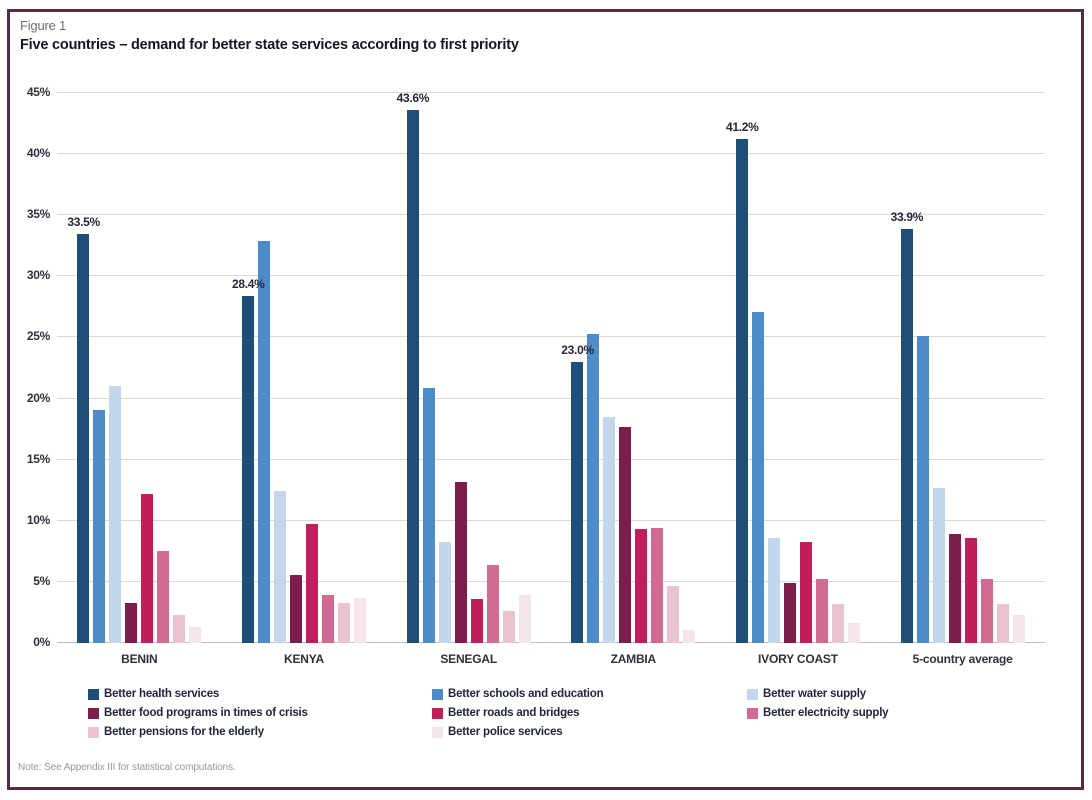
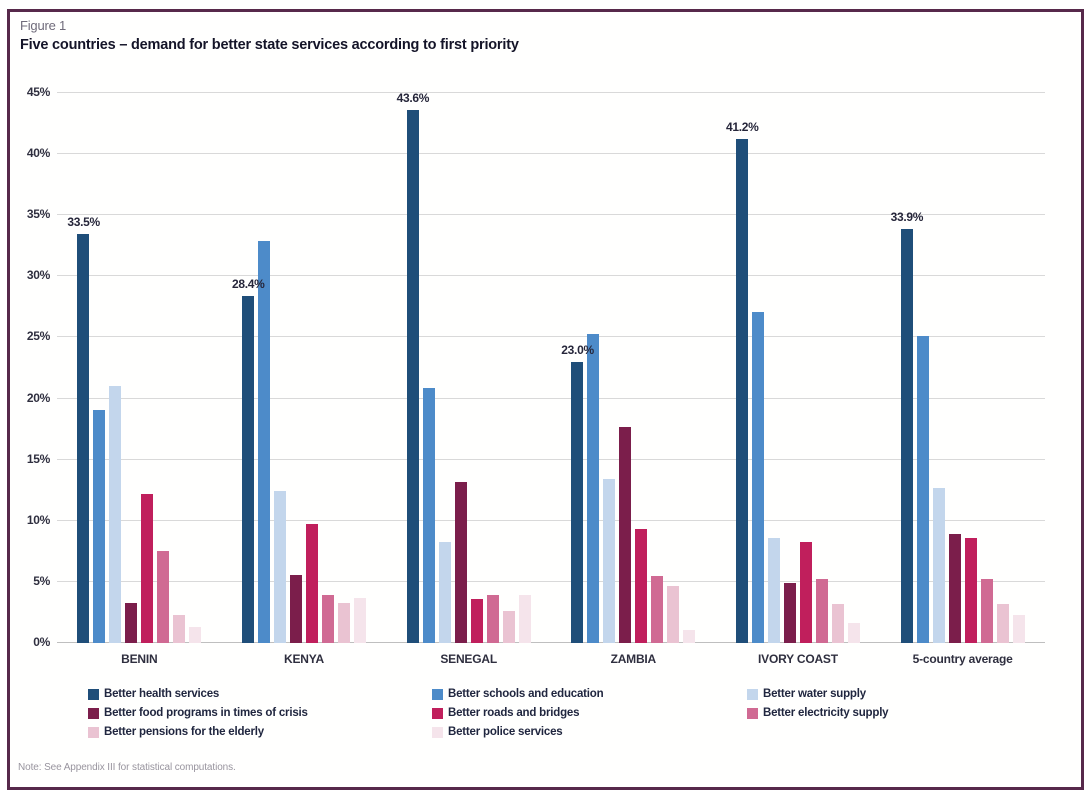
Better electricity supply/SENEGAL: 6.4% -> 3.9%
Better water supply/ZAMBIA: 18.5% -> 13.4%
Better electricity supply/ZAMBIA: 9.4% -> 5.5%
